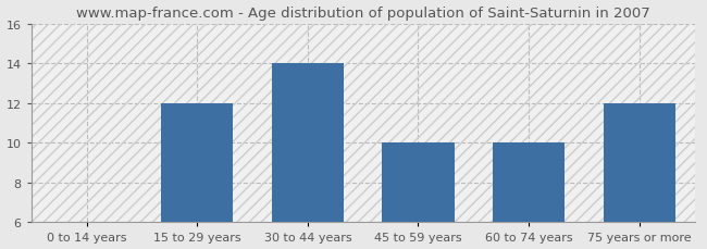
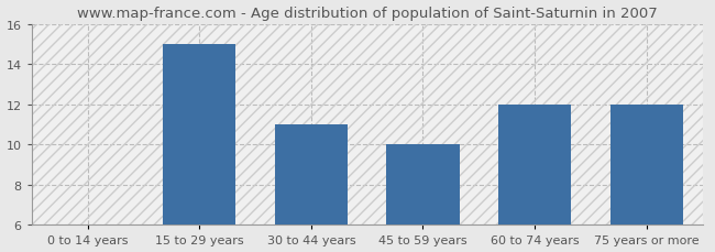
15 to 29 years: 12 -> 15
30 to 44 years: 14 -> 11
60 to 74 years: 10 -> 12
